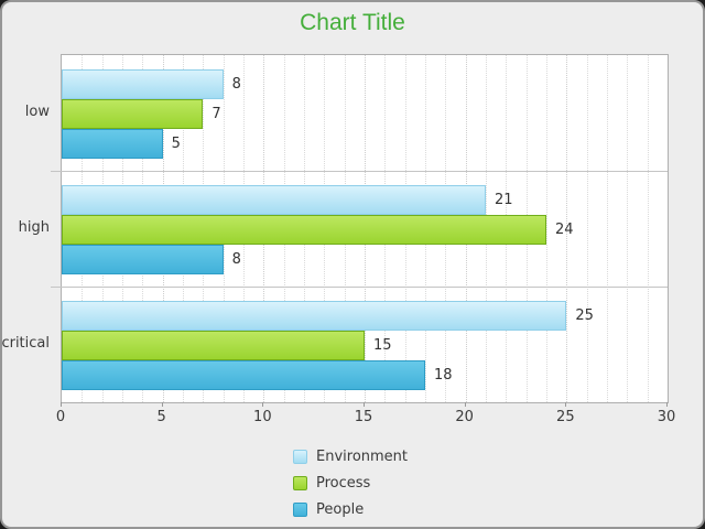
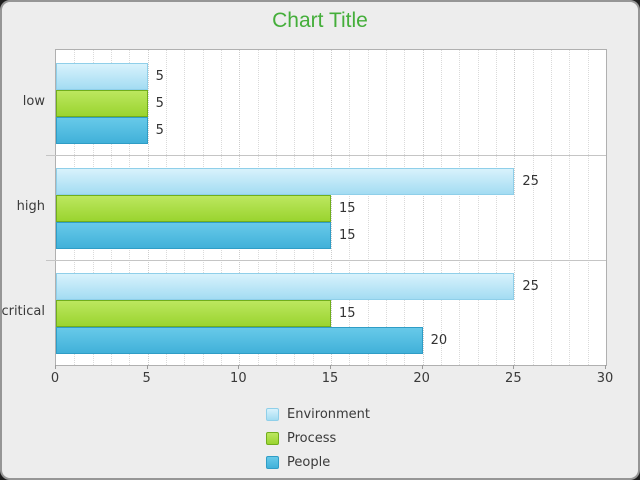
Environment/low: 8 -> 5
Process/low: 7 -> 5
Environment/high: 21 -> 25
Process/high: 24 -> 15
People/high: 8 -> 15
People/critical: 18 -> 20
